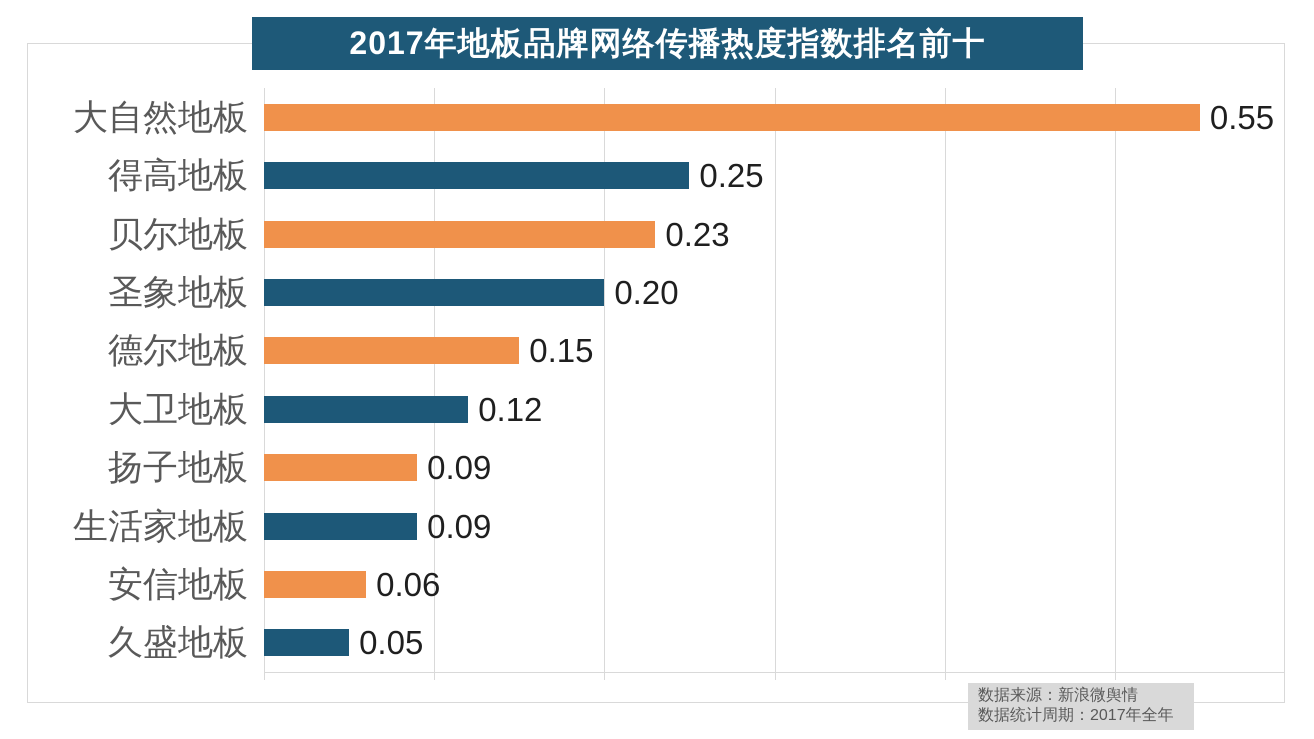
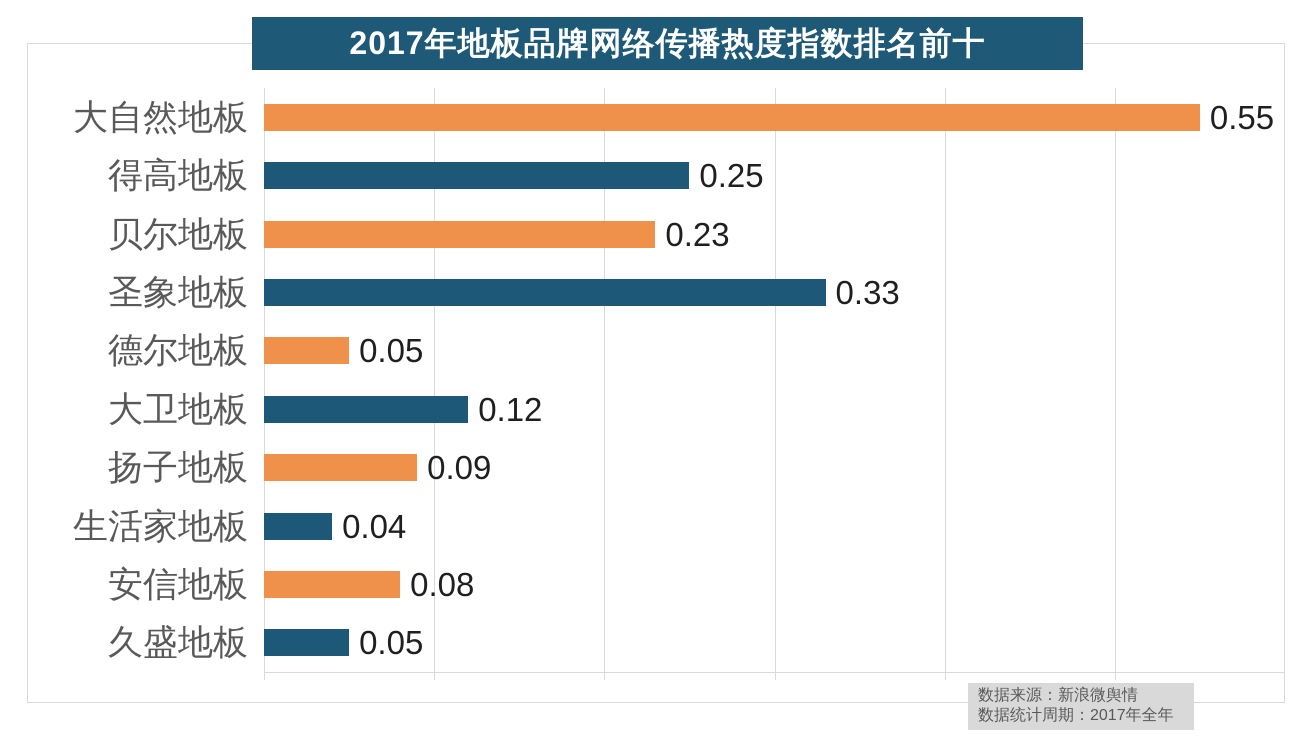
圣象地板: 0.20 -> 0.33
德尔地板: 0.15 -> 0.05
生活家地板: 0.09 -> 0.04
安信地板: 0.06 -> 0.08
